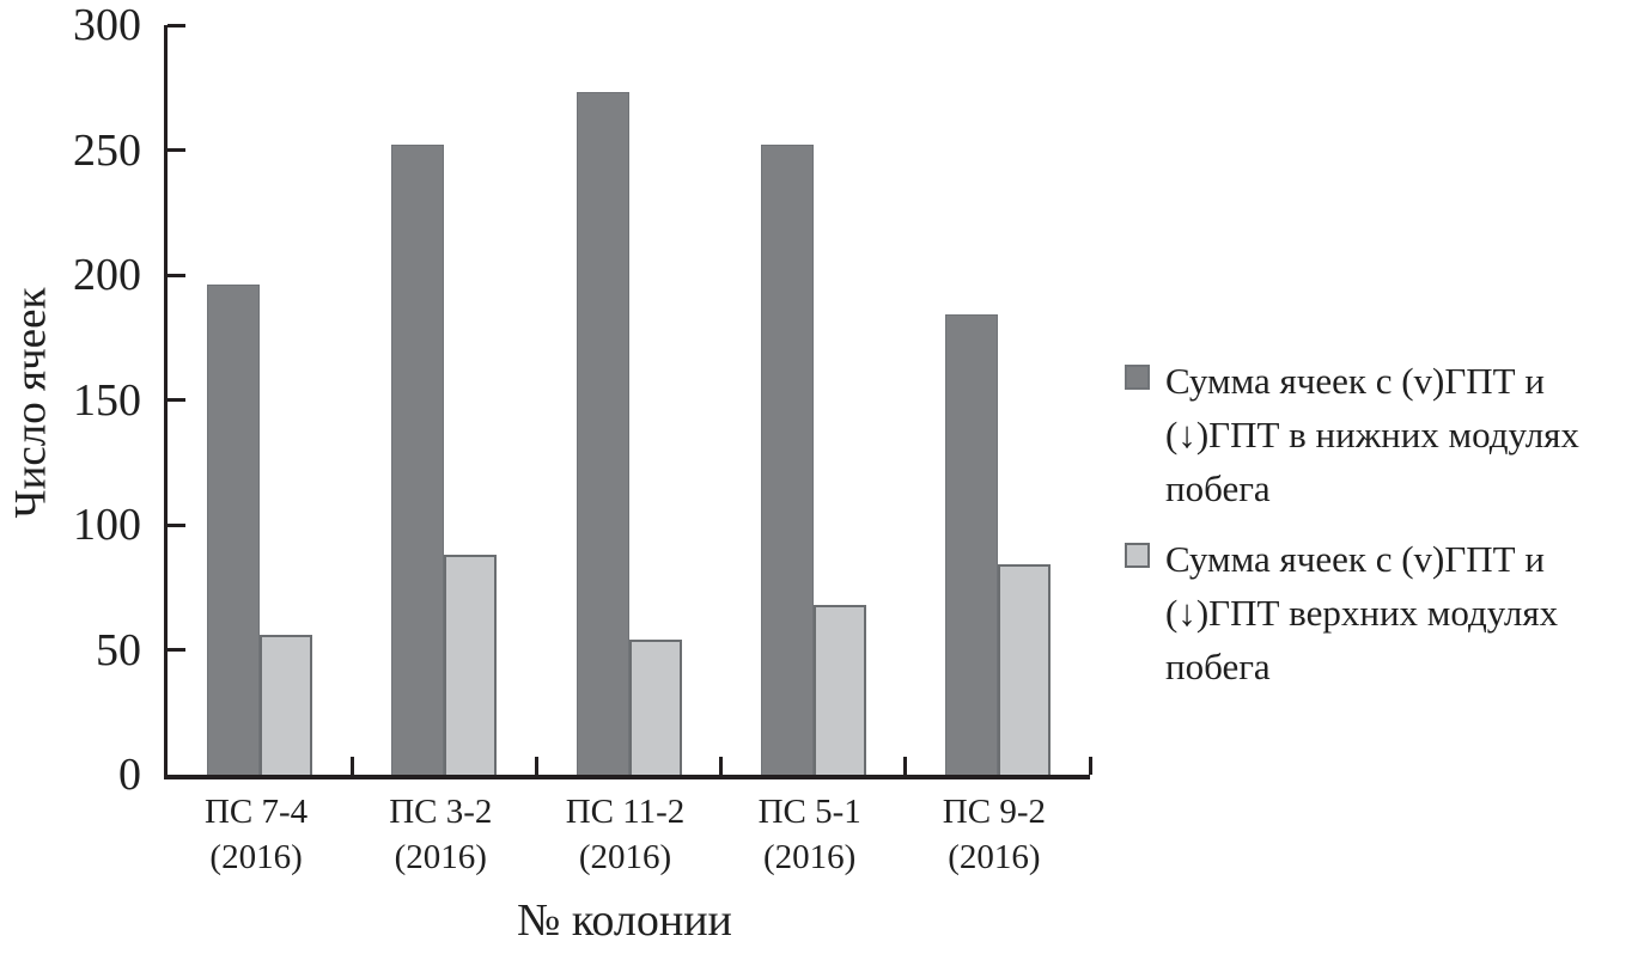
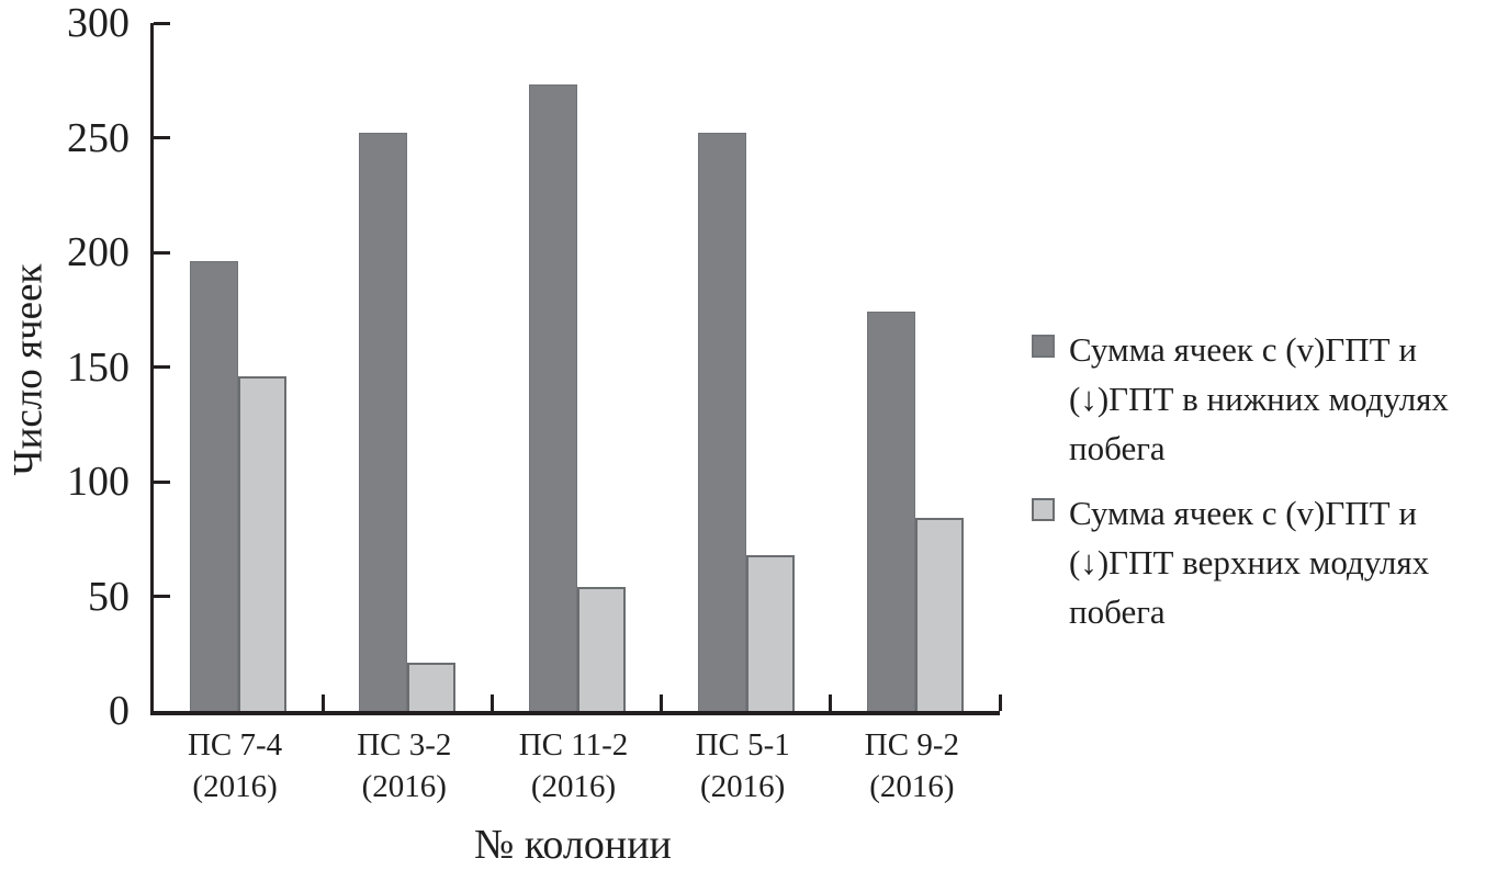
Сумма ячеек с (v)ГПТ и (↓)ГПТ верхних модулях побега/ПС 7-4 (2016): 56 -> 146
Сумма ячеек с (v)ГПТ и (↓)ГПТ верхних модулях побега/ПС 3-2 (2016): 88 -> 21
Сумма ячеек с (v)ГПТ и (↓)ГПТ в нижних модулях побега/ПС 9-2 (2016): 184 -> 174
